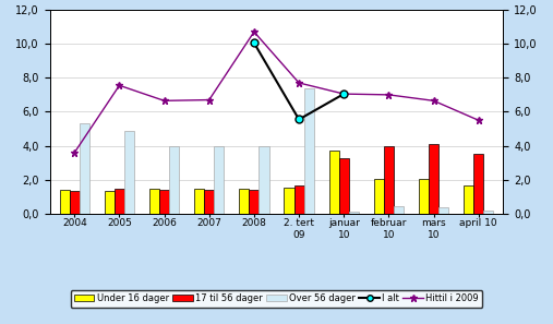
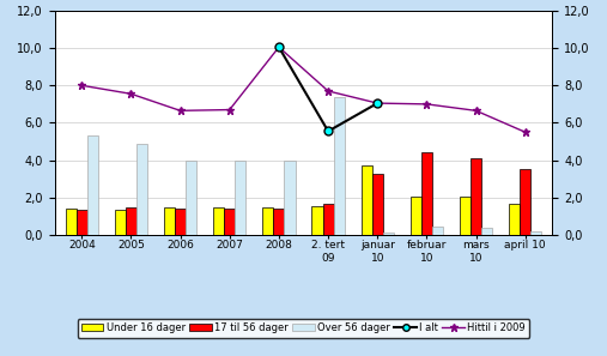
Hittil i 2009/2004: 3,6 -> 8,0
Hittil i 2009/2008: 10,7 -> 10,1
17 til 56 dager/februar 10: 4,0 -> 4,4
